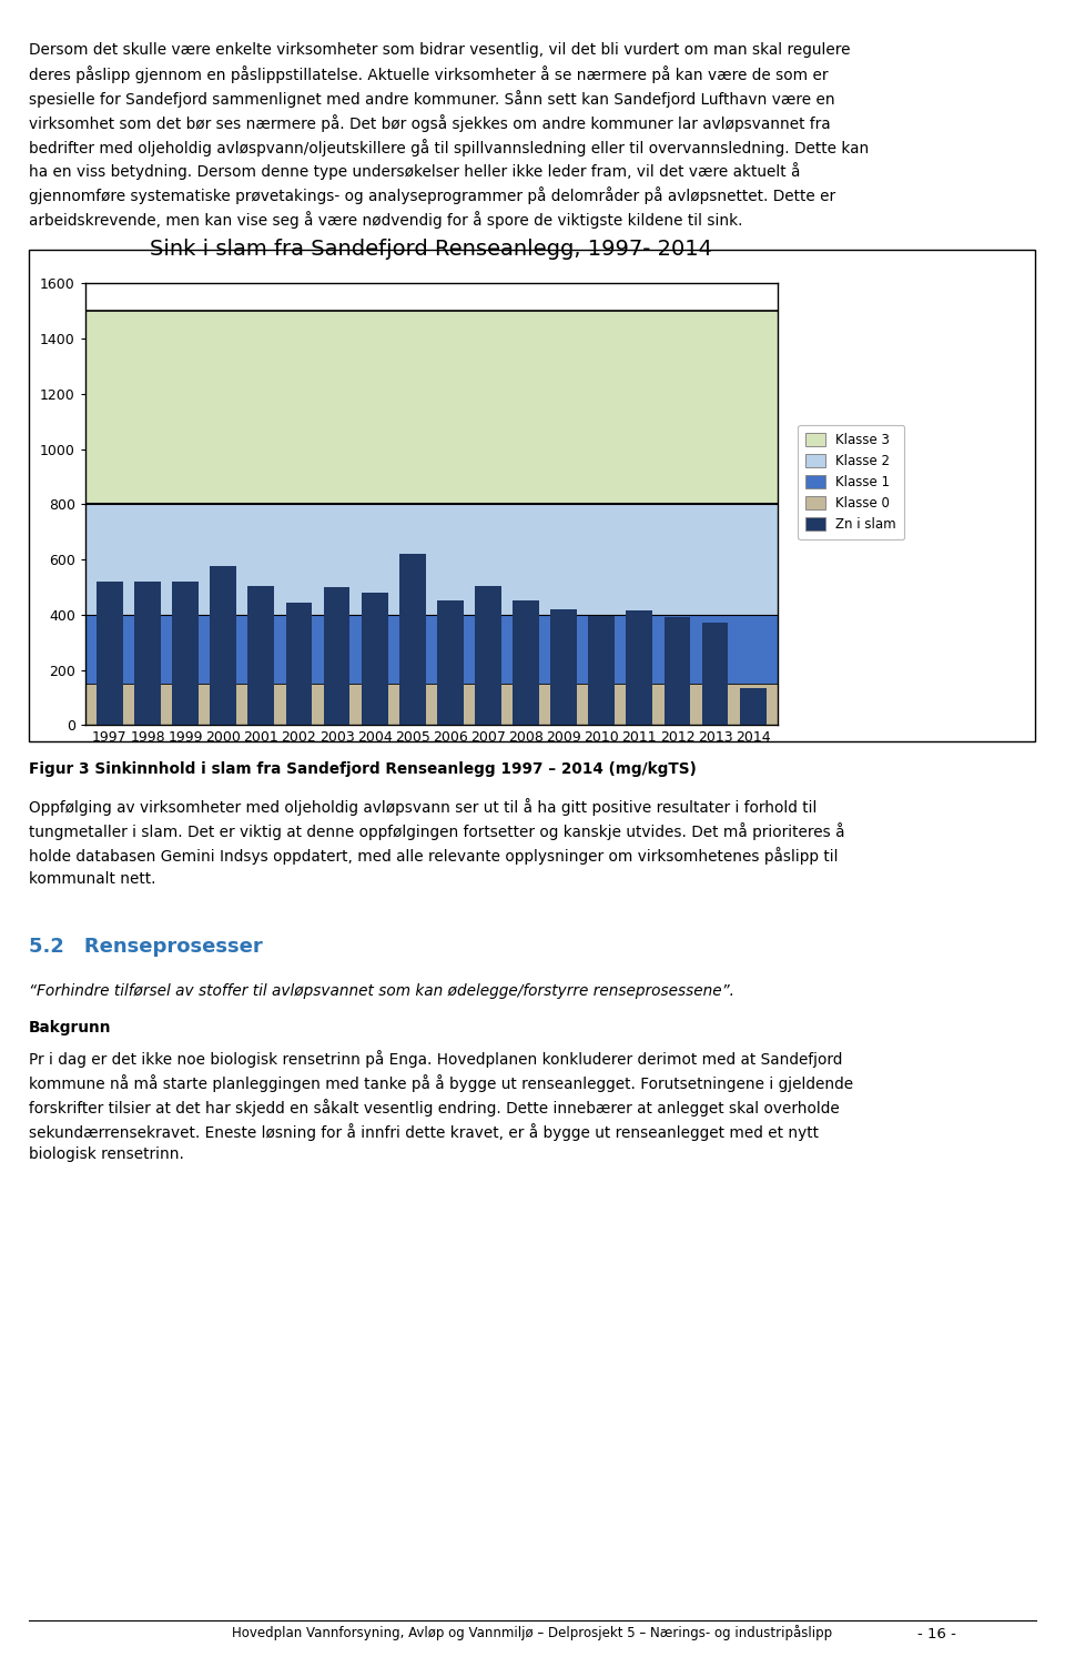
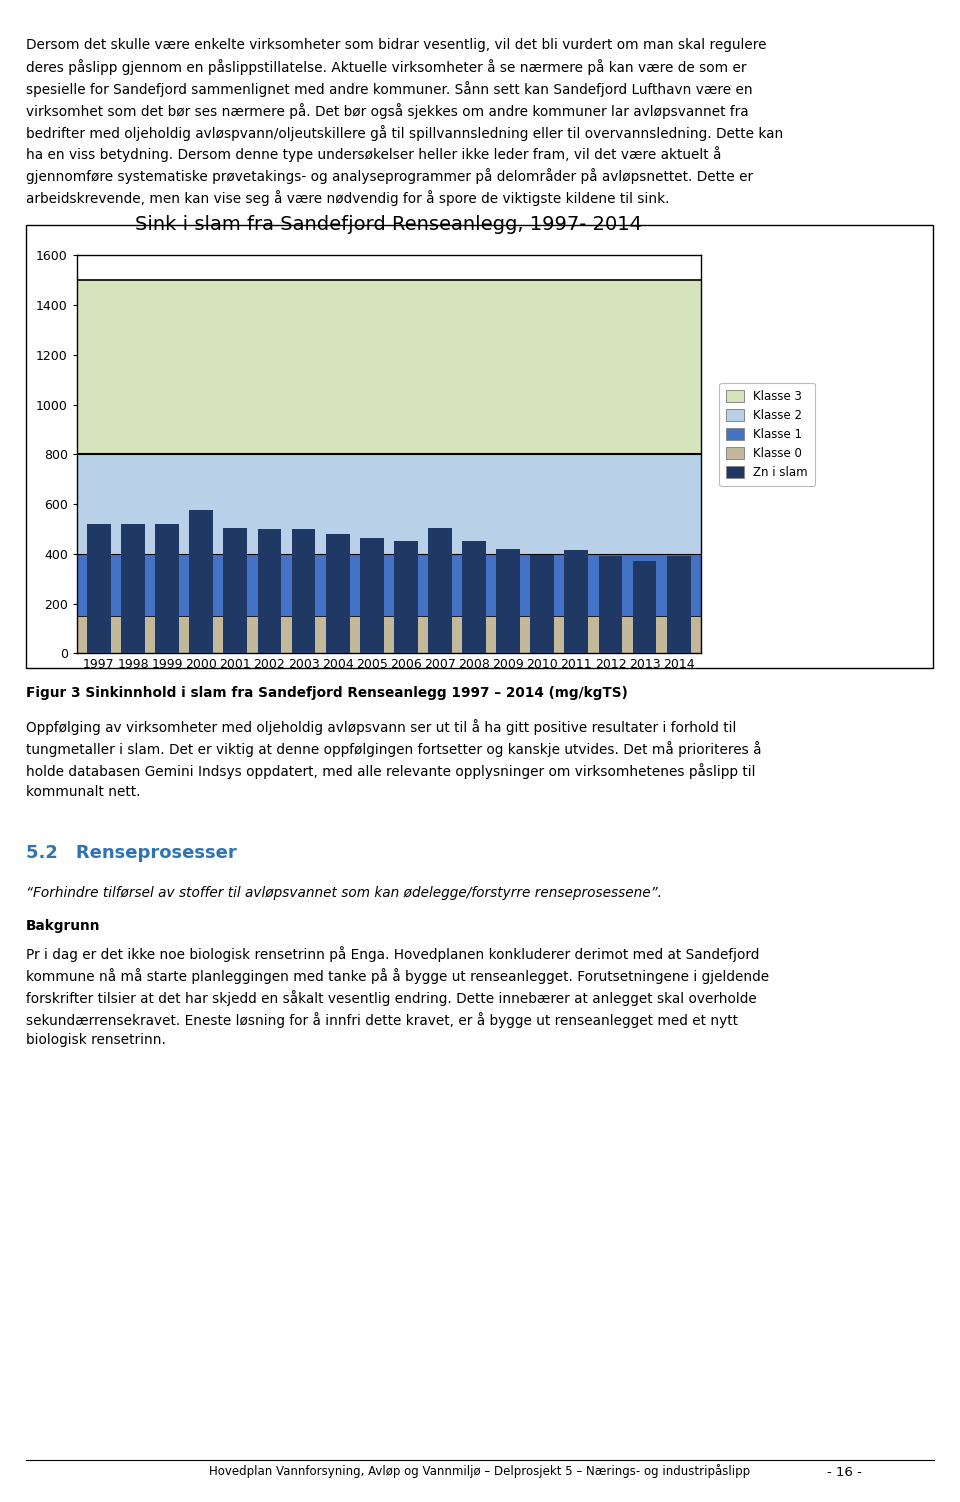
2002: 445 -> 500
2005: 620 -> 465
2014: 135 -> 390
